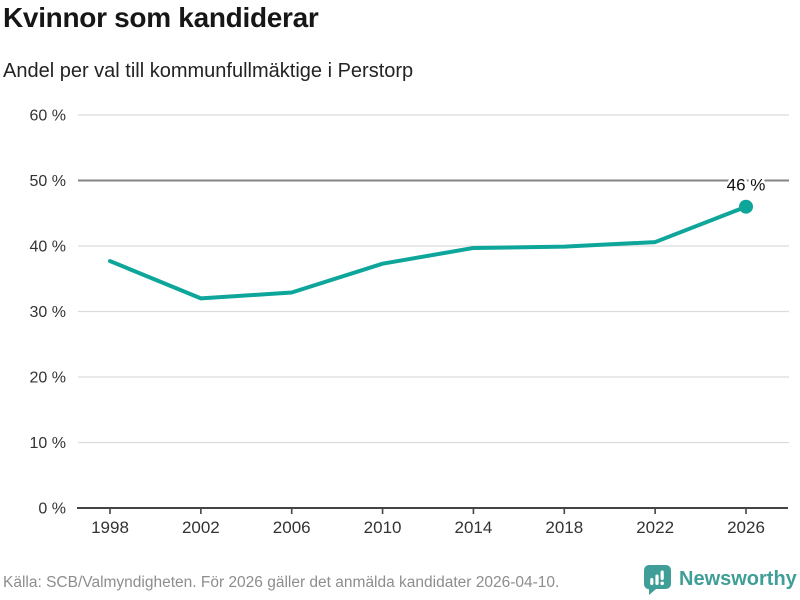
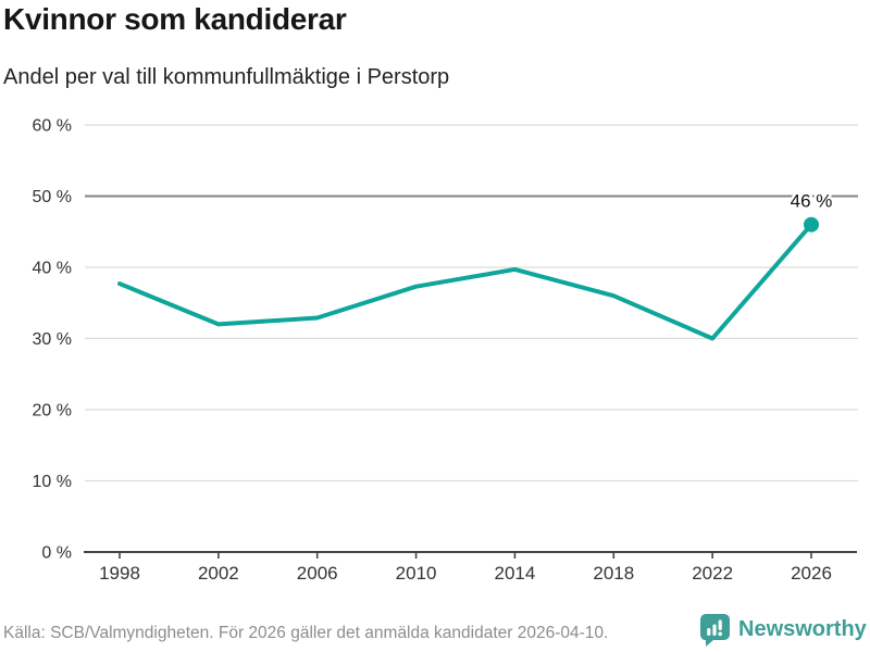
2018: 40% -> 36%
2022: 41% -> 30%
